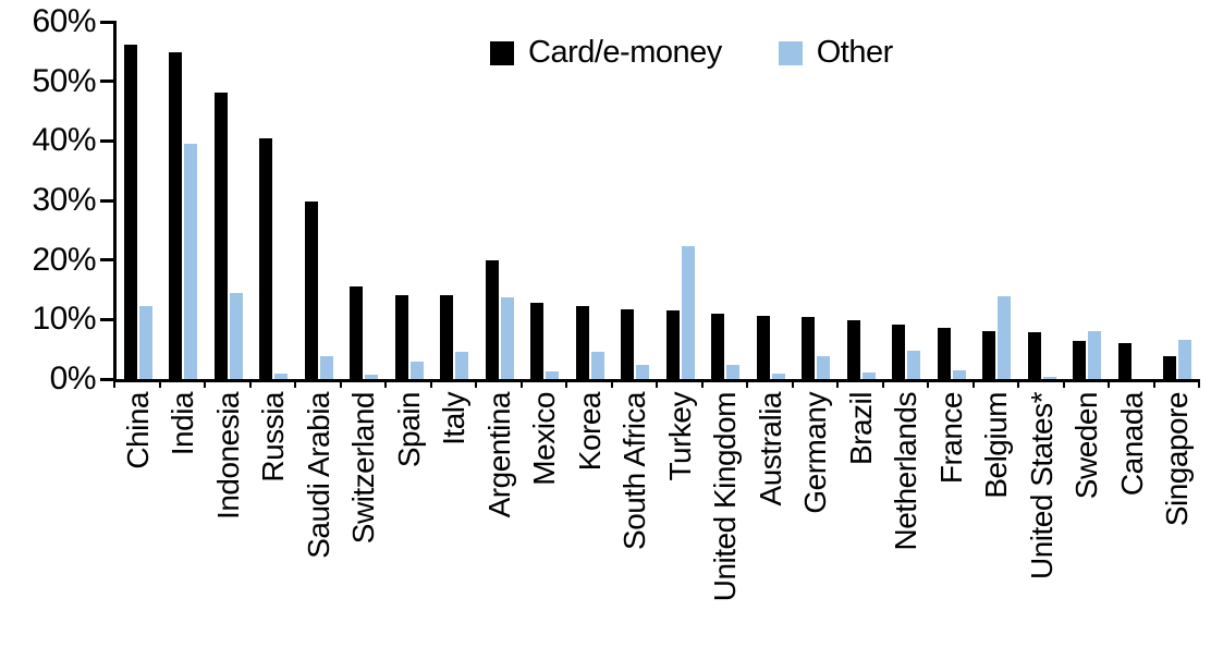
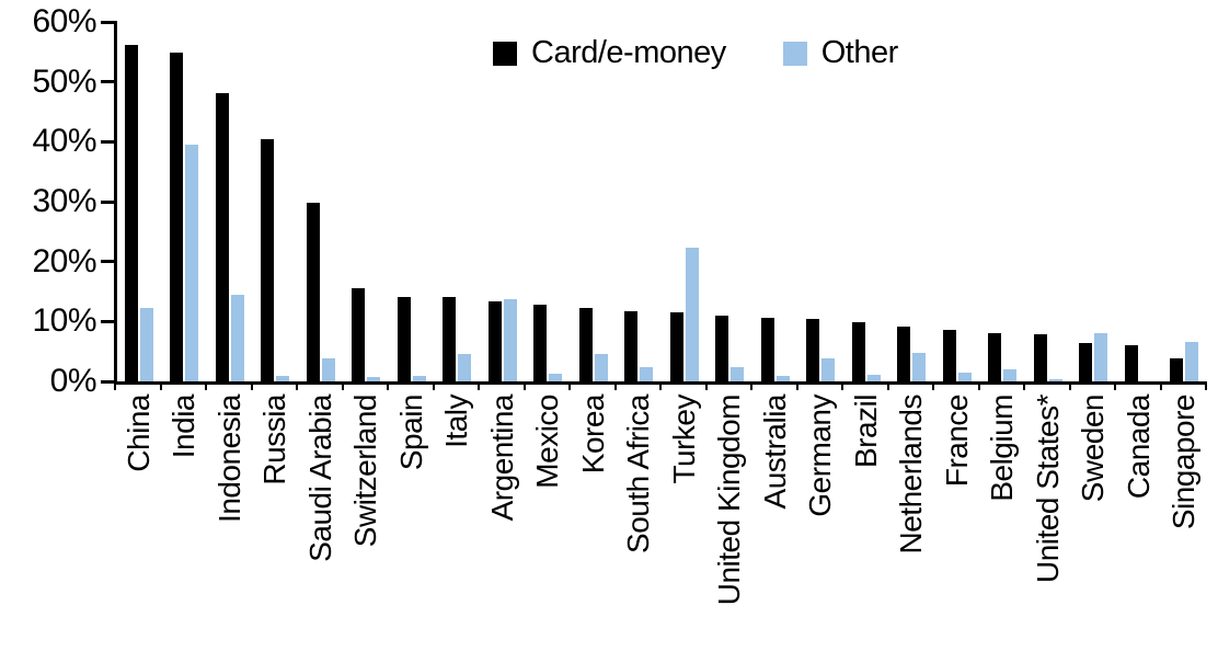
Other/Spain: 3% -> 1%
Card/e-money/Argentina: 20% -> 13%
Other/Belgium: 14% -> 2%
